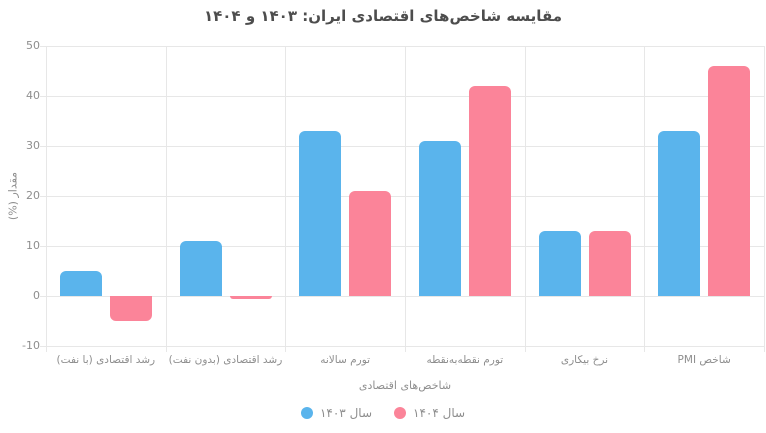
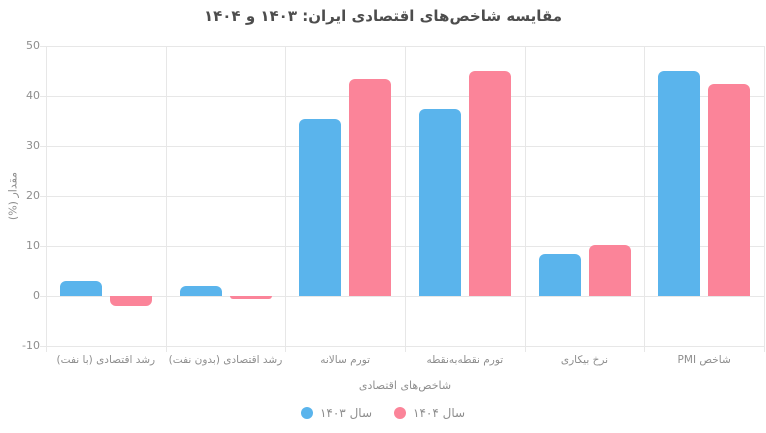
سال ۱۴۰۳/رشد اقتصادی (با نفت): 5 -> 3
سال ۱۴۰۴/رشد اقتصادی (با نفت): -5 -> -2
سال ۱۴۰۳/رشد اقتصادی (بدون نفت): 11 -> 2
سال ۱۴۰۳/تورم سالانه: 33 -> 36
سال ۱۴۰۴/تورم سالانه: 21 -> 44
سال ۱۴۰۳/تورم نقطه‌به‌نقطه: 31 -> 38
سال ۱۴۰۴/تورم نقطه‌به‌نقطه: 42 -> 45
سال ۱۴۰۳/نرخ بیکاری: 13 -> 8
سال ۱۴۰۴/نرخ بیکاری: 13 -> 10
سال ۱۴۰۳/شاخص PMI: 33 -> 45
سال ۱۴۰۴/شاخص PMI: 46 -> 42
